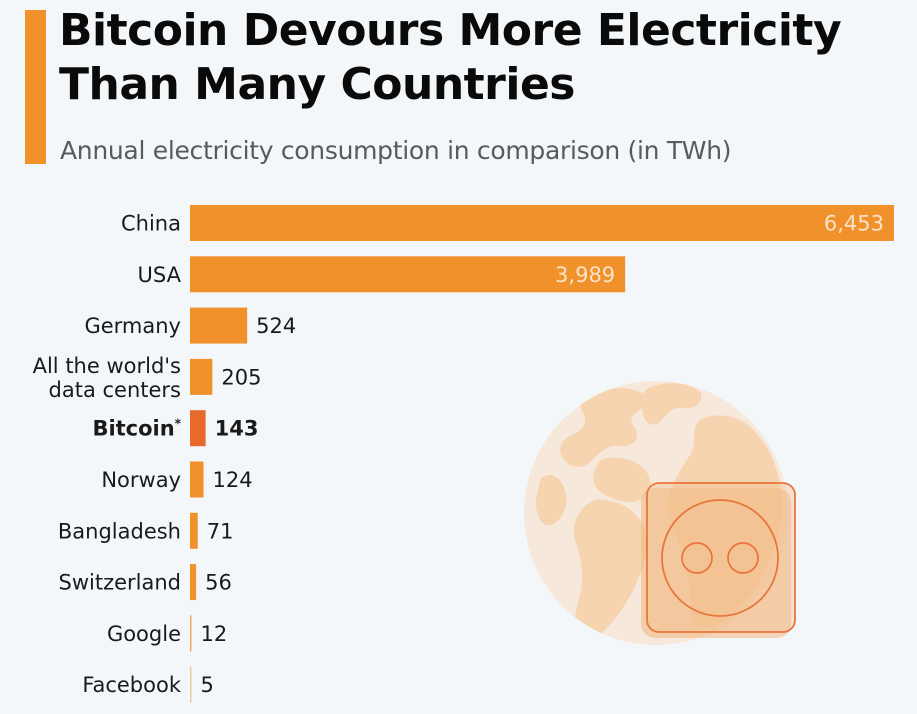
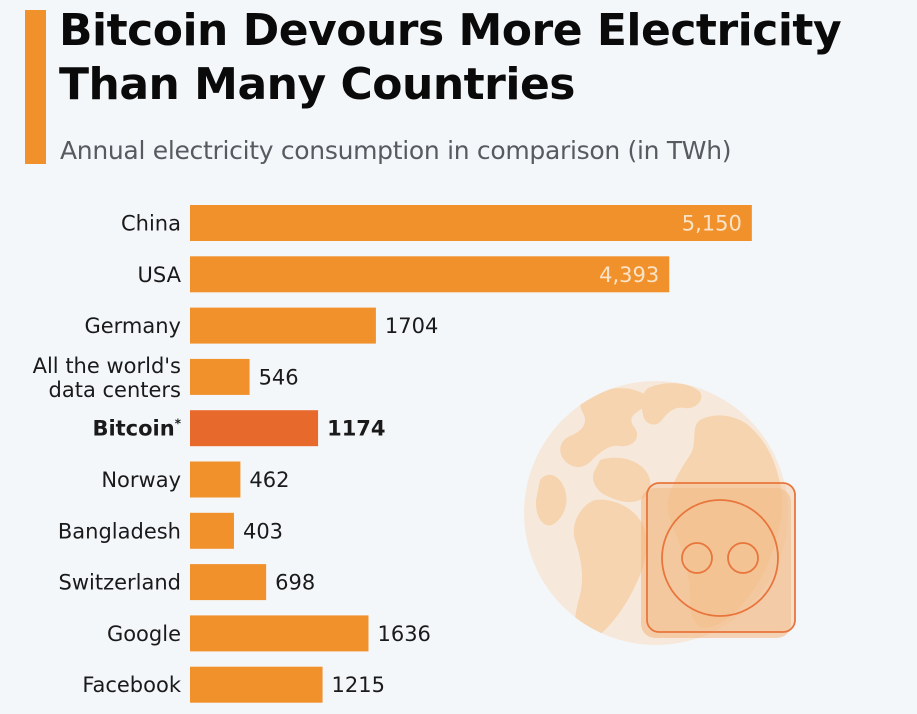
China: 6,453 -> 5,150
USA: 3,989 -> 4,393
Germany: 524 -> 1704
All the world's data centers: 205 -> 546
Bitcoin*: 143 -> 1174
Norway: 124 -> 462
Bangladesh: 71 -> 403
Switzerland: 56 -> 698
Google: 12 -> 1636
Facebook: 5 -> 1215
